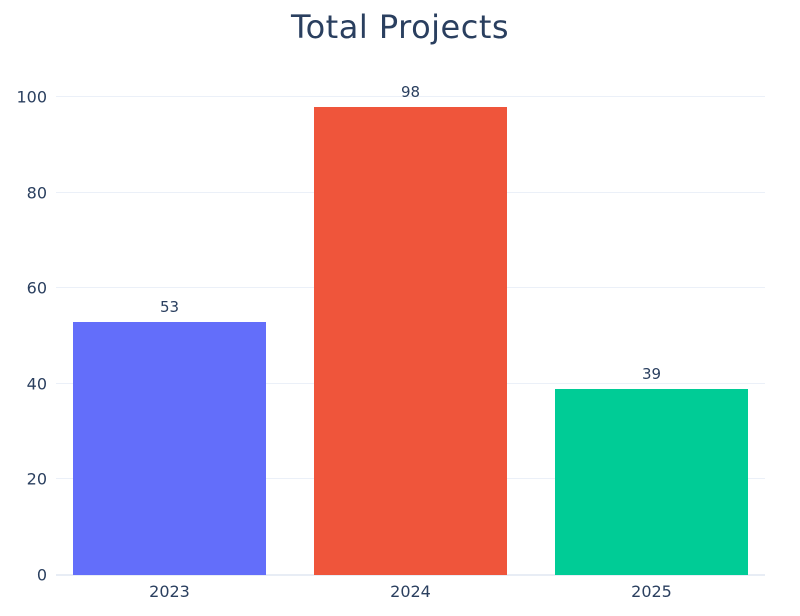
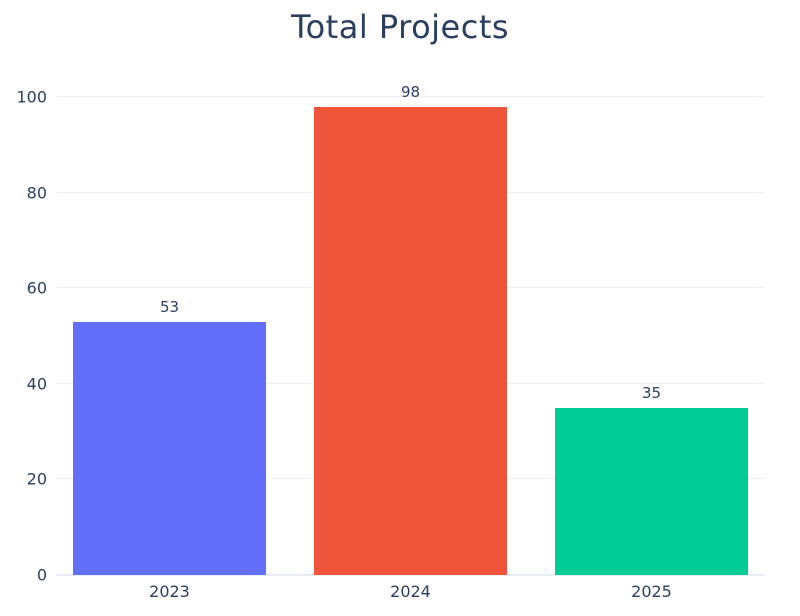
2025: 39 -> 35
